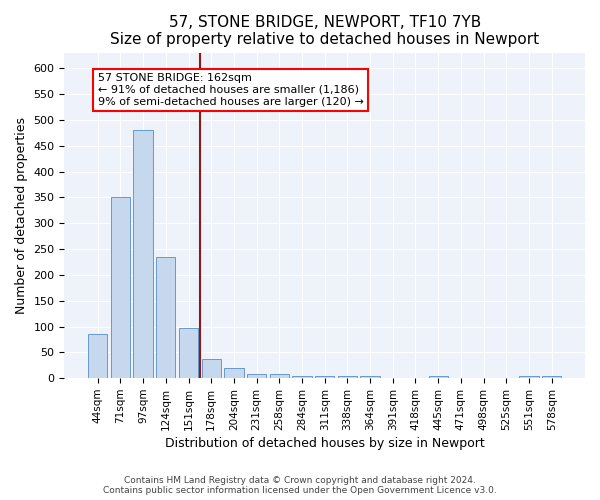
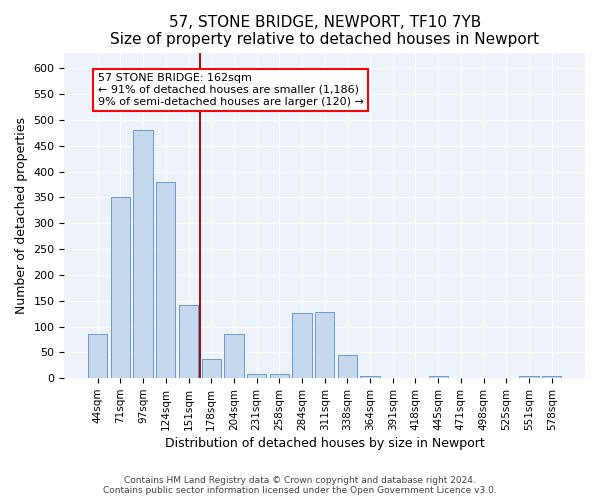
124sqm: 235 -> 380
151sqm: 98 -> 142
204sqm: 20 -> 86
284sqm: 5 -> 126
311sqm: 5 -> 128
338sqm: 5 -> 44
